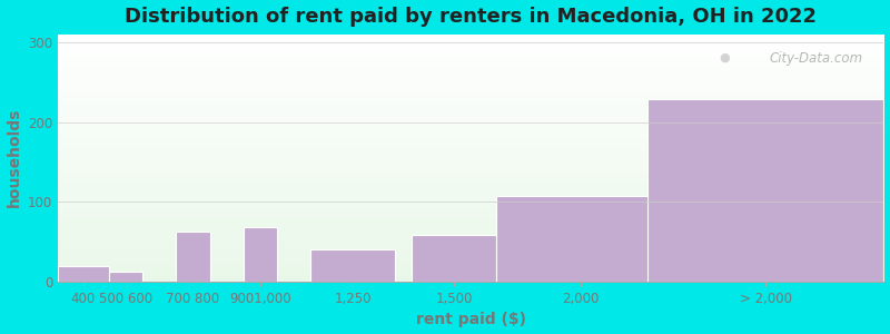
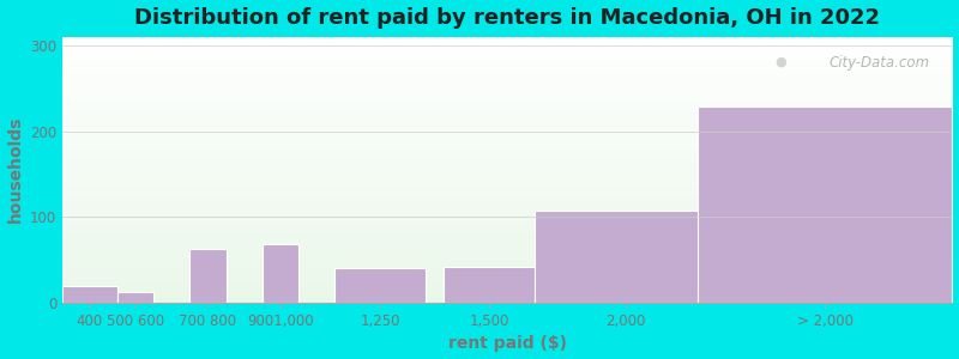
1,500: 58 -> 42
